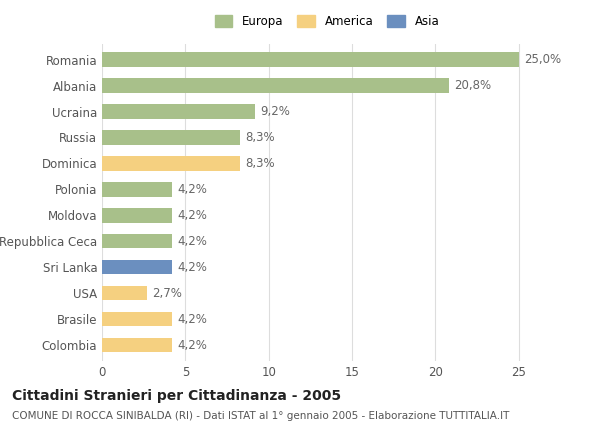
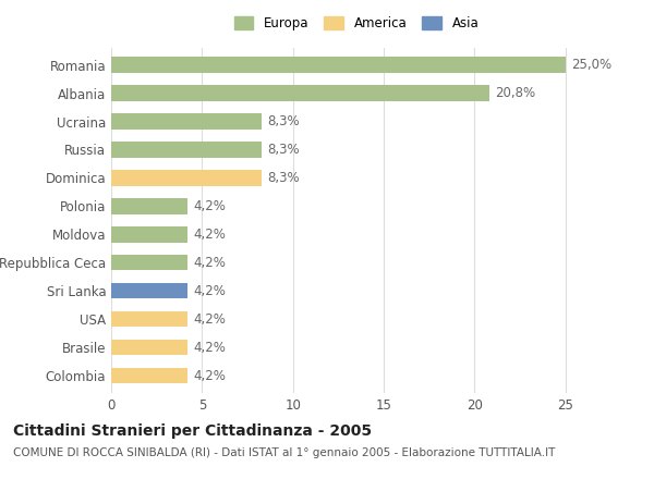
Ucraina: 9,2% -> 8,3%
USA: 2,7% -> 4,2%
